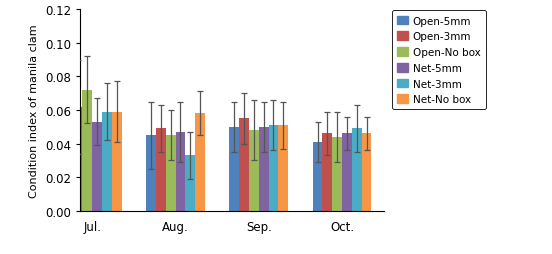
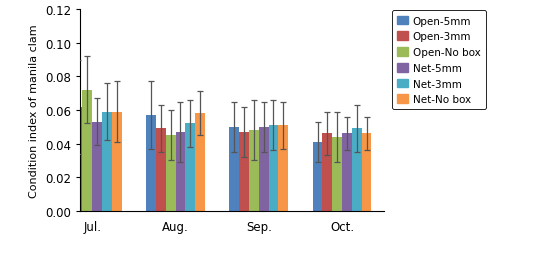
Open-5mm/Aug.: 0.045 -> 0.057
Net-3mm/Aug.: 0.033 -> 0.052
Open-3mm/Sep.: 0.055 -> 0.047
